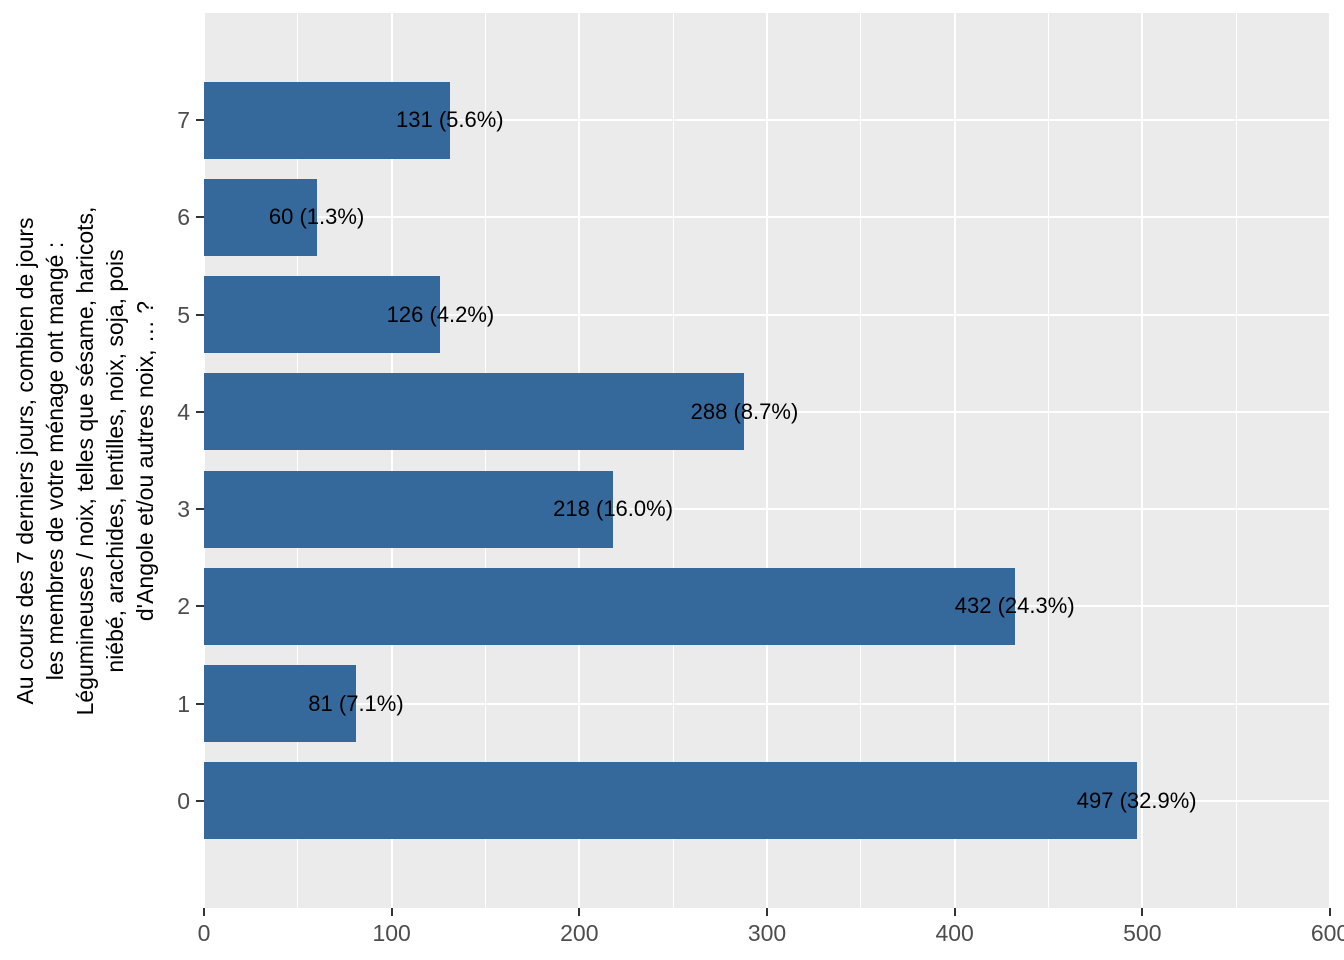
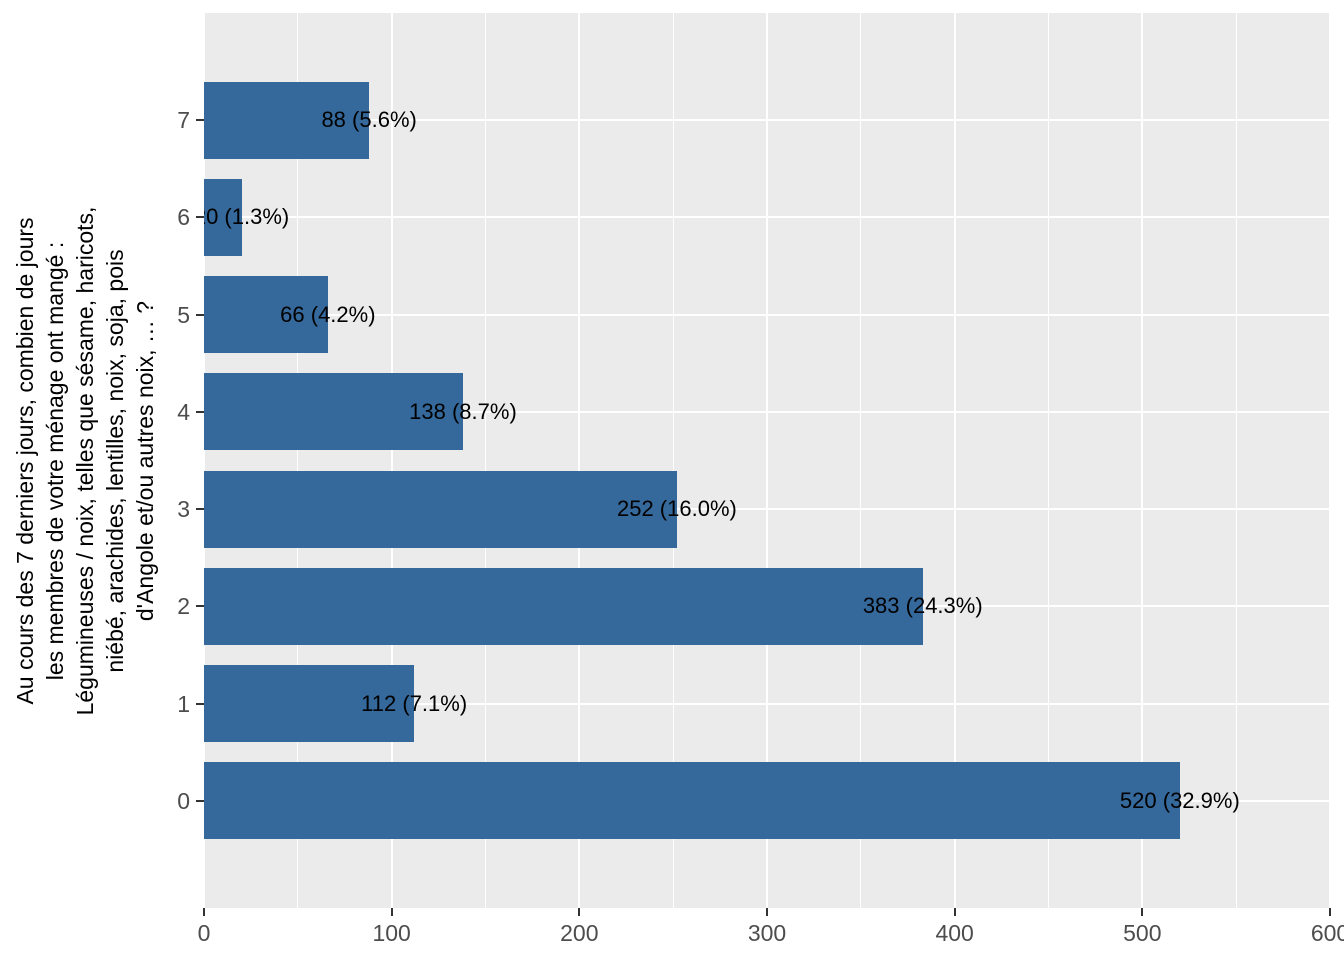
7: 131 -> 88
6: 60 -> 20
5: 126 -> 66
4: 288 -> 138
3: 218 -> 252
2: 432 -> 383
1: 81 -> 112
0: 497 -> 520
